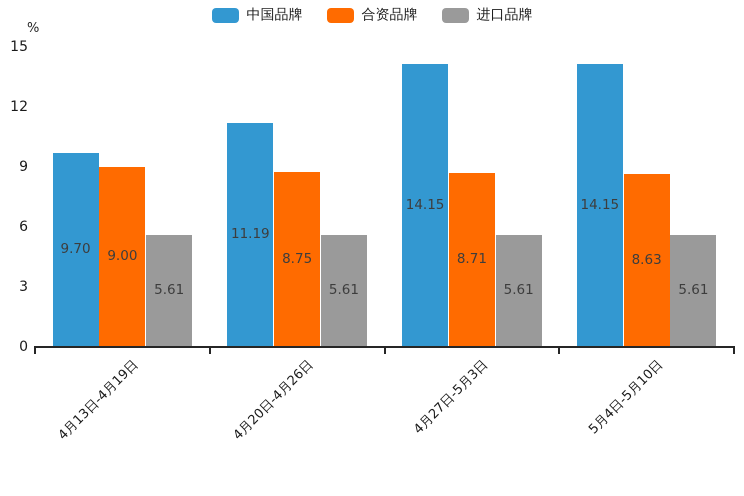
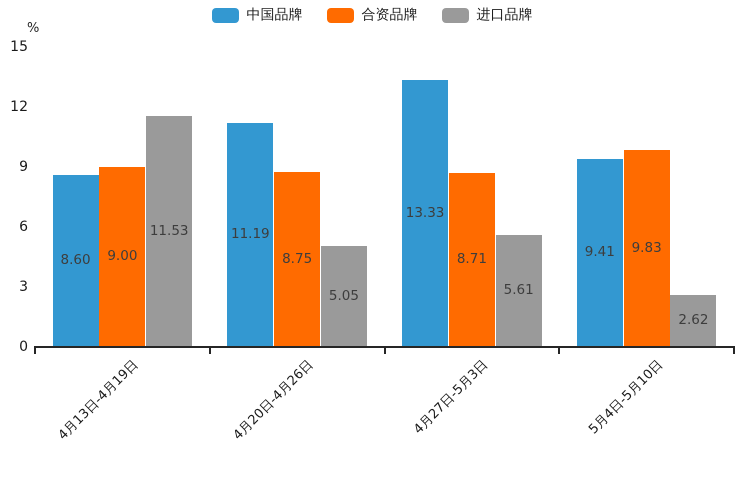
中国品牌/4月13日-4月19日: 9.70 -> 8.60
进口品牌/4月13日-4月19日: 5.61 -> 11.53
进口品牌/4月20日-4月26日: 5.61 -> 5.05
中国品牌/4月27日-5月3日: 14.15 -> 13.33
中国品牌/5月4日-5月10日: 14.15 -> 9.41
合资品牌/5月4日-5月10日: 8.63 -> 9.83
进口品牌/5月4日-5月10日: 5.61 -> 2.62
